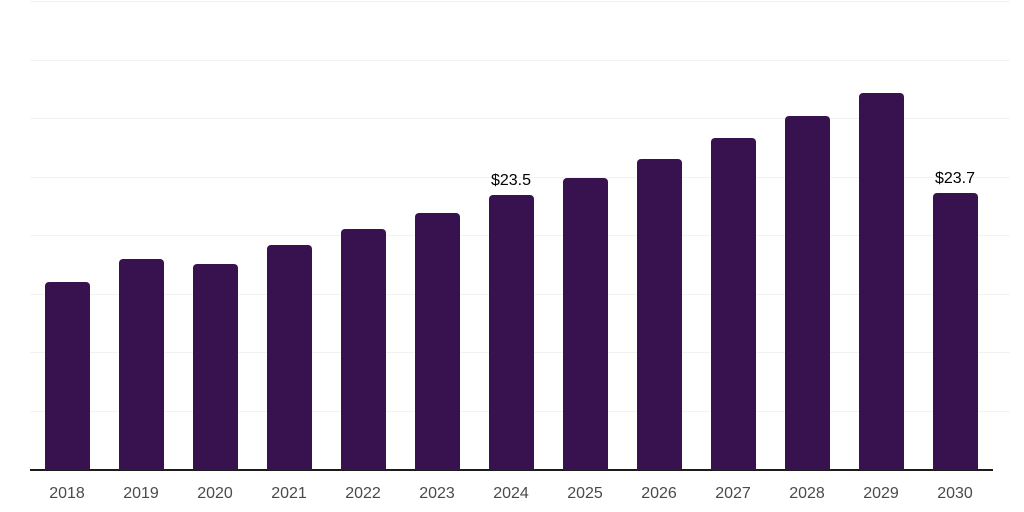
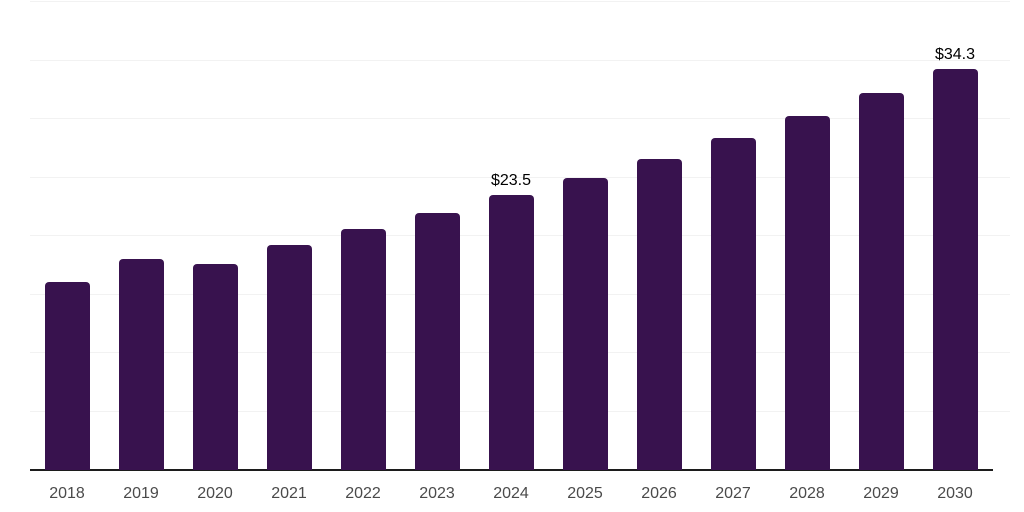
2030: $23.7 -> $34.3
